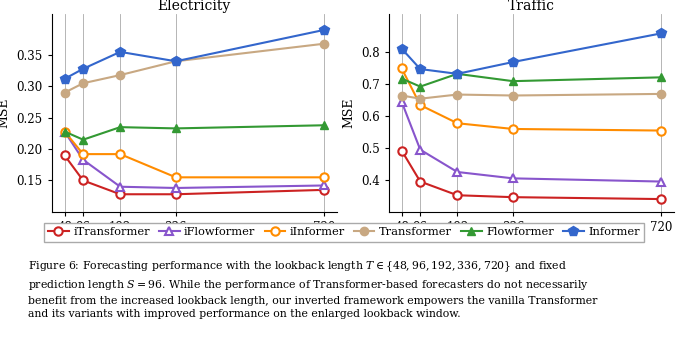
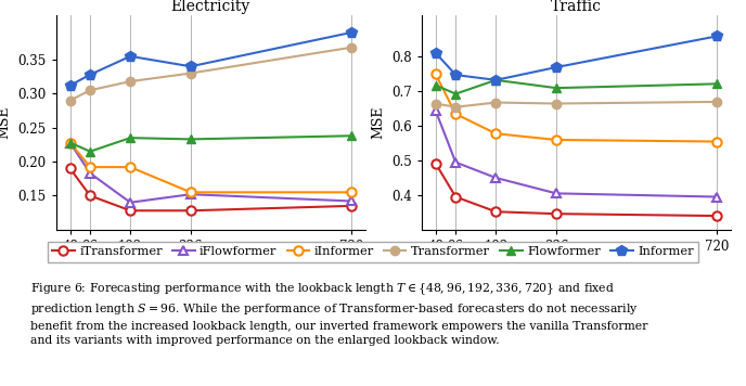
Electricity/iFlowformer/336: 0.138 -> 0.152
Electricity/Transformer/336: 0.340 -> 0.330
Traffic/iFlowformer/192: 0.425 -> 0.450
